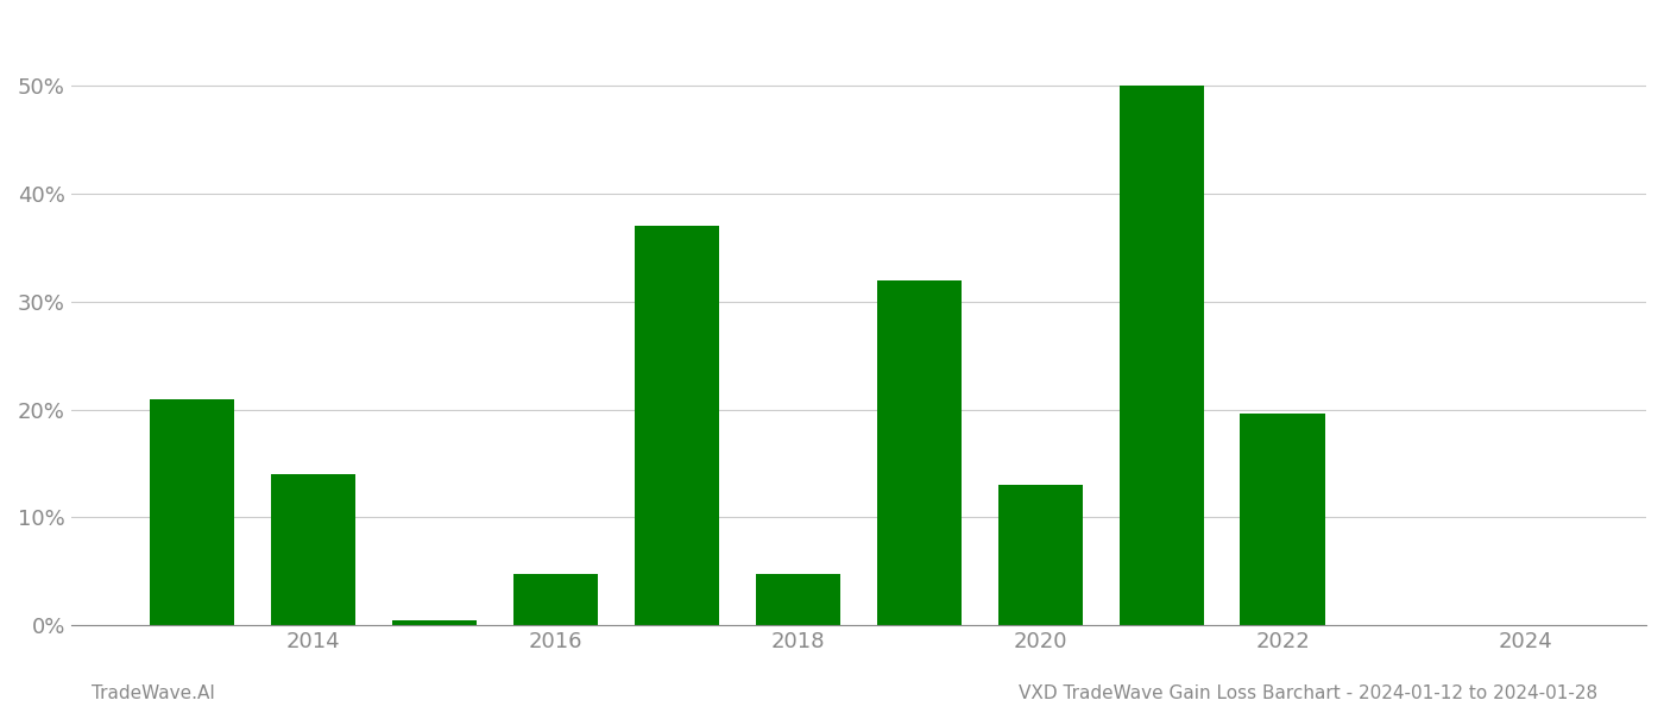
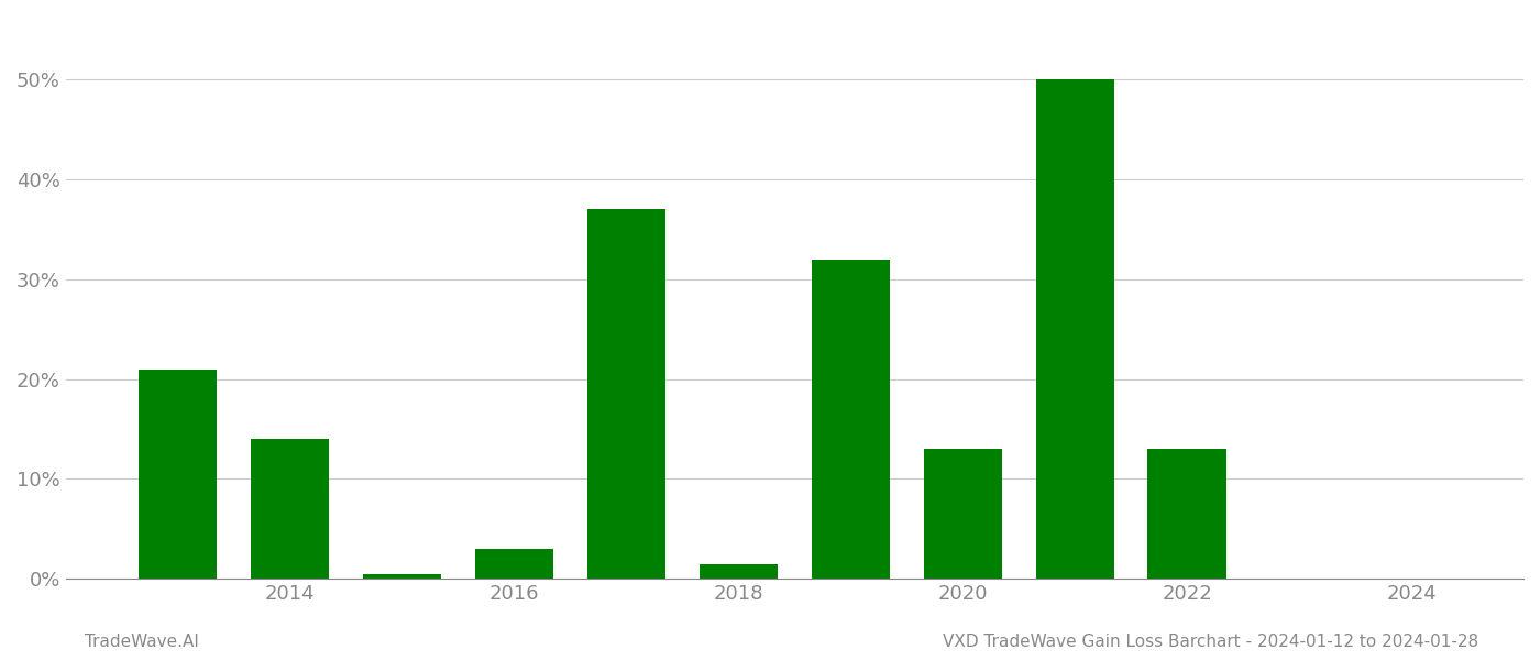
2016: 4.8% -> 3.0%
2018: 4.8% -> 1.5%
2022: 19.6% -> 13.0%
